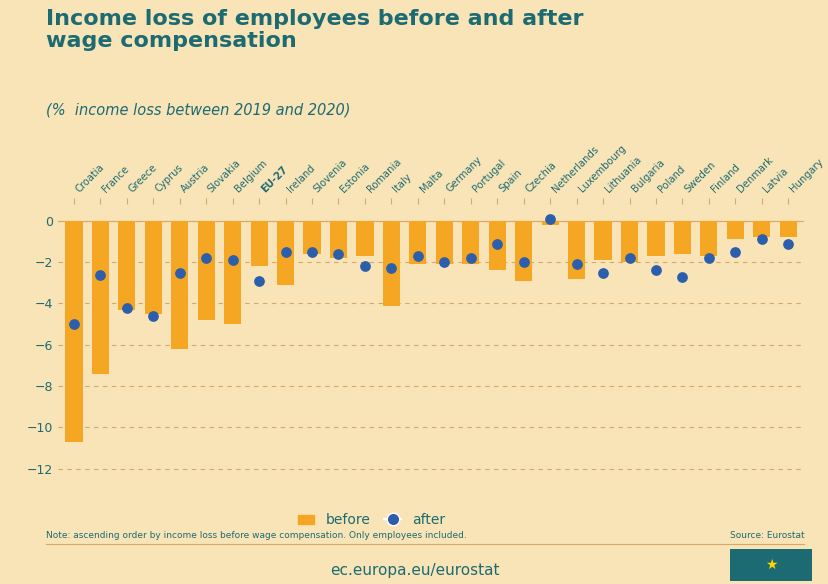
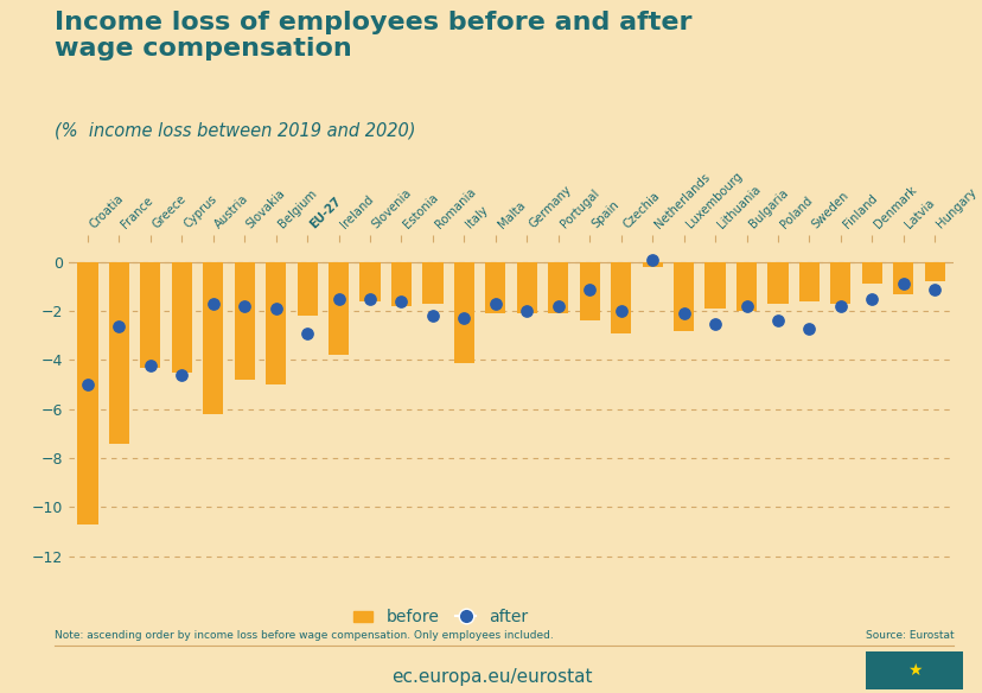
after/Austria: -2.5 -> -1.7
before/Ireland: -3.1 -> -3.8
before/Latvia: -0.8 -> -1.3
